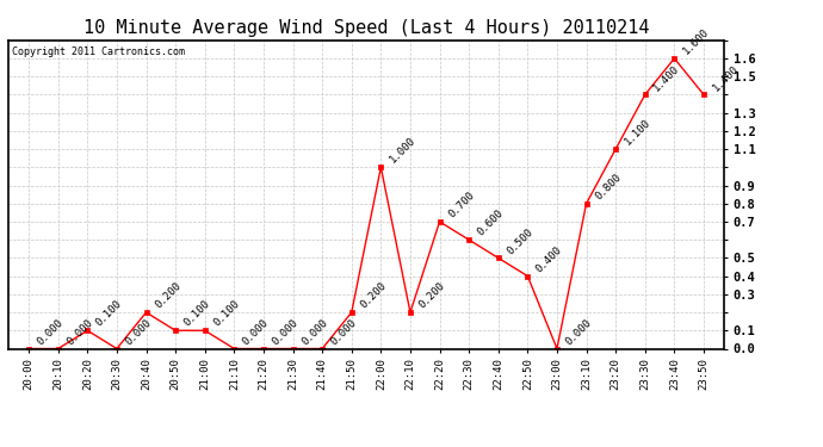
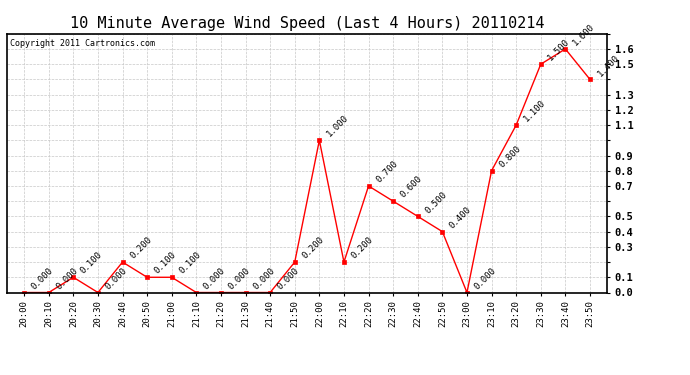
23:30: 1.400 -> 1.500
